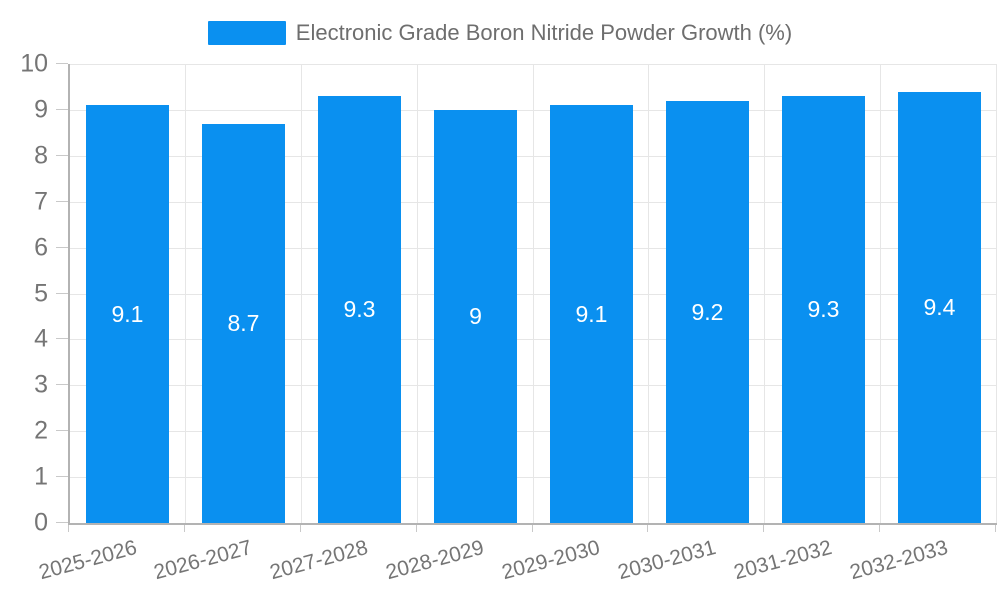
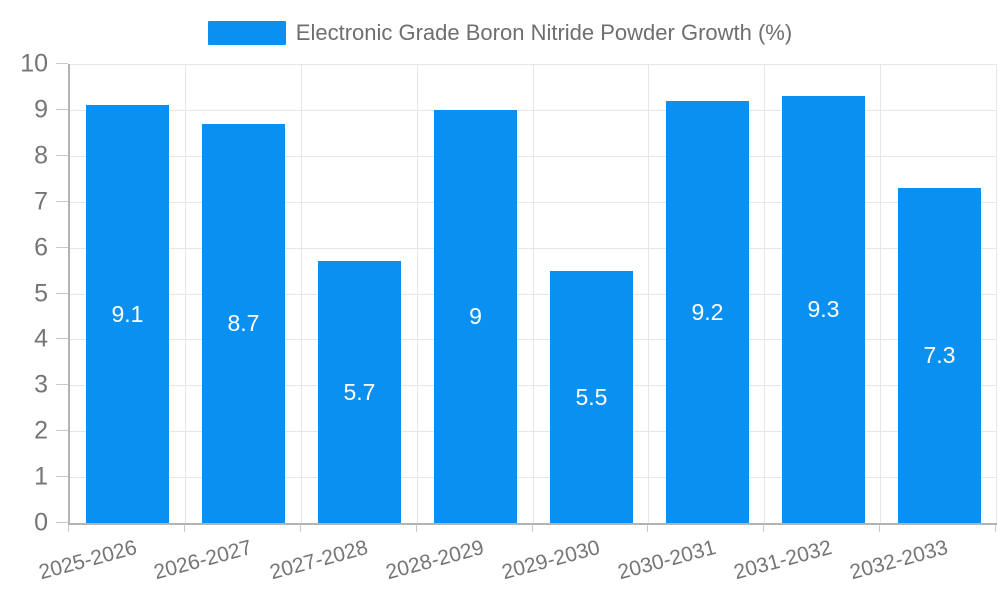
2027-2028: 9.3 -> 5.7
2029-2030: 9.1 -> 5.5
2032-2033: 9.4 -> 7.3
